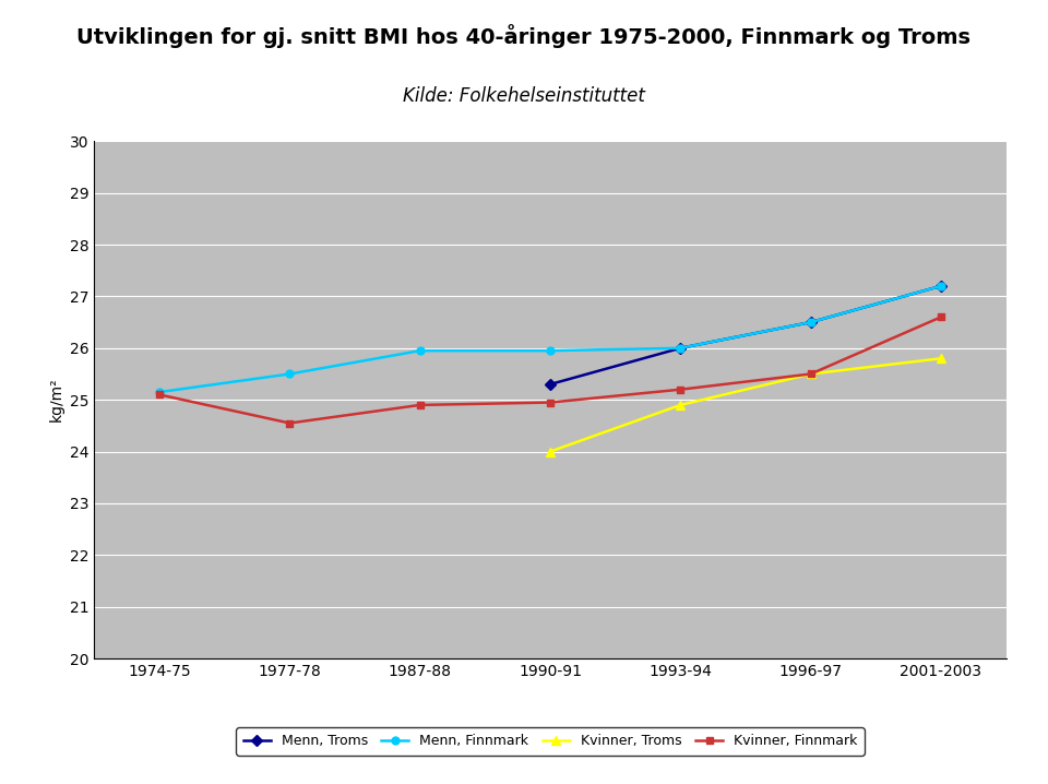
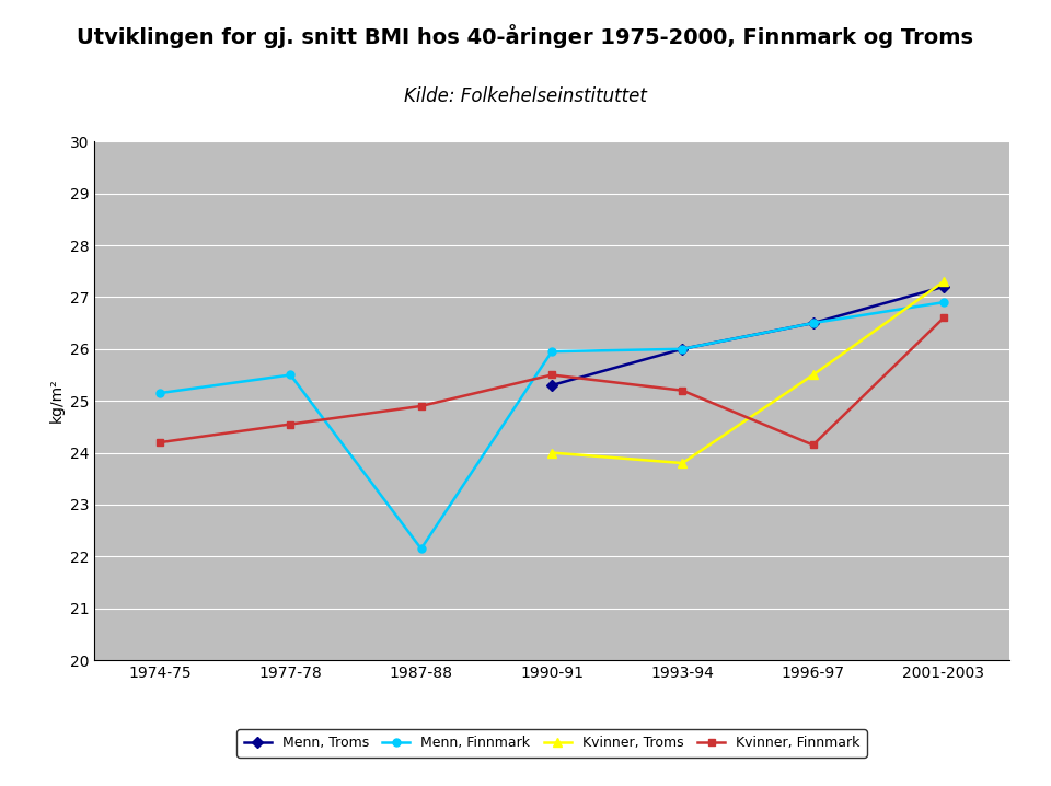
Kvinner, Finnmark/1974-75: 25.10 -> 24.20
Menn, Finnmark/1987-88: 25.95 -> 22.15
Kvinner, Finnmark/1990-91: 24.95 -> 25.50
Kvinner, Troms/1993-94: 24.9 -> 23.8
Kvinner, Finnmark/1996-97: 25.50 -> 24.15
Menn, Finnmark/2001-2003: 27.20 -> 26.90
Kvinner, Troms/2001-2003: 25.8 -> 27.3
